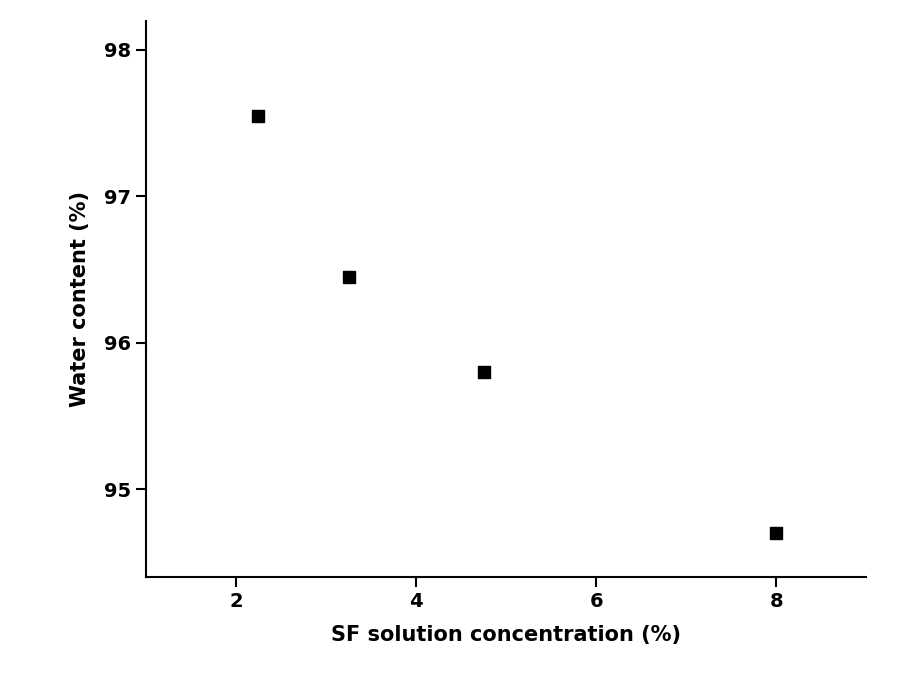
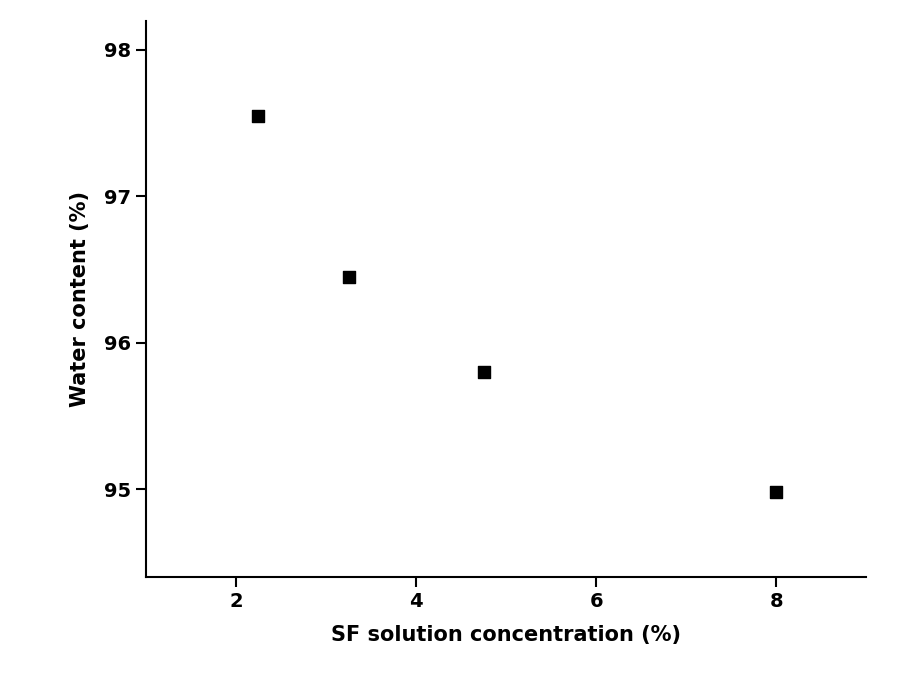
8: 94.70 -> 94.98
